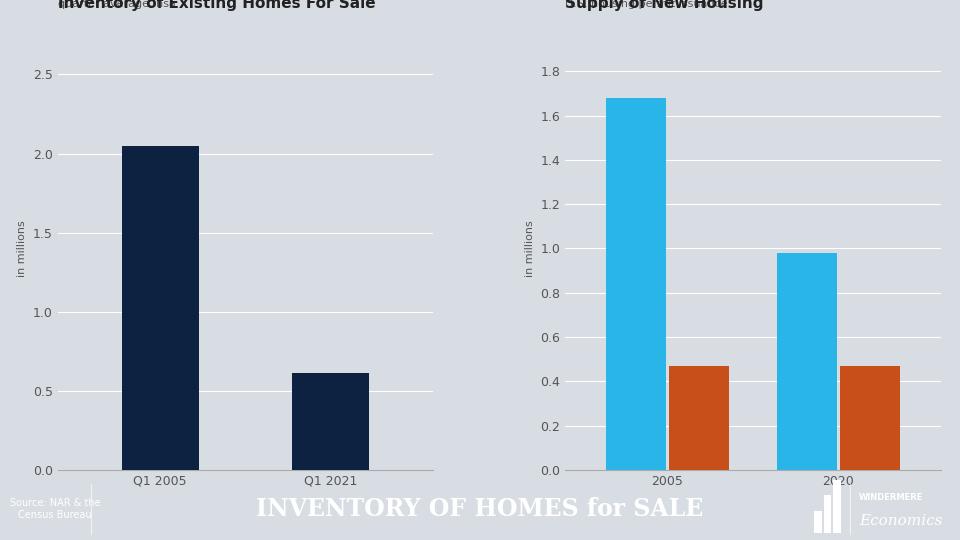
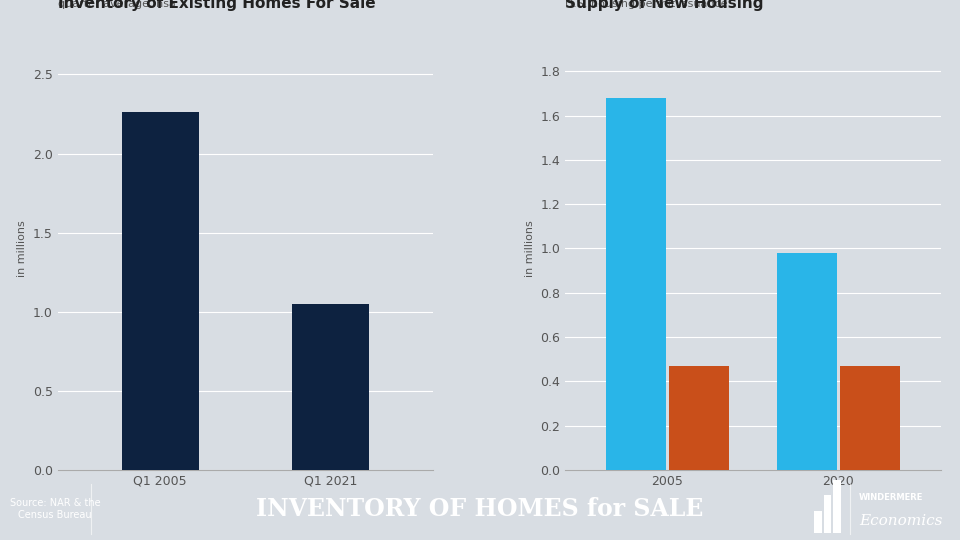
Q1 2005: 2.05 -> 2.26
Q1 2021: 0.61 -> 1.05
